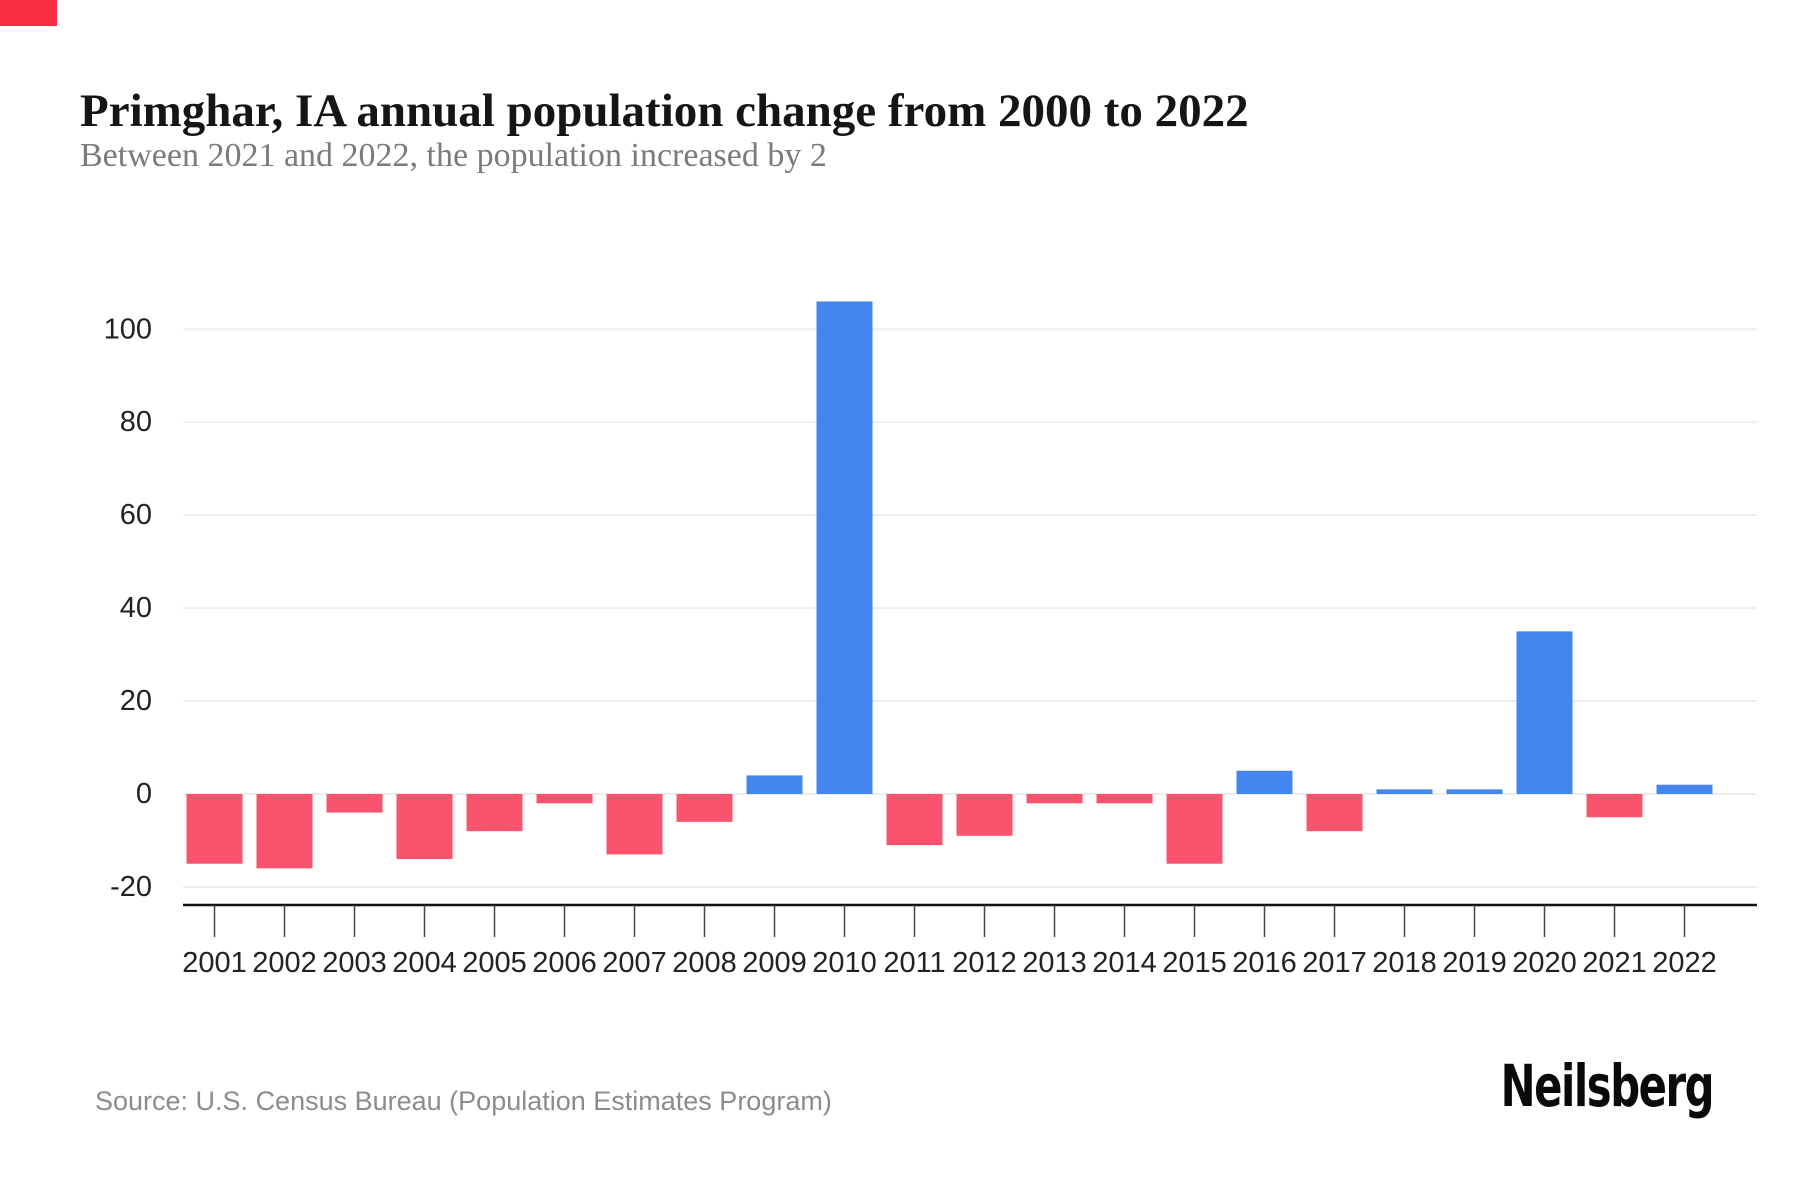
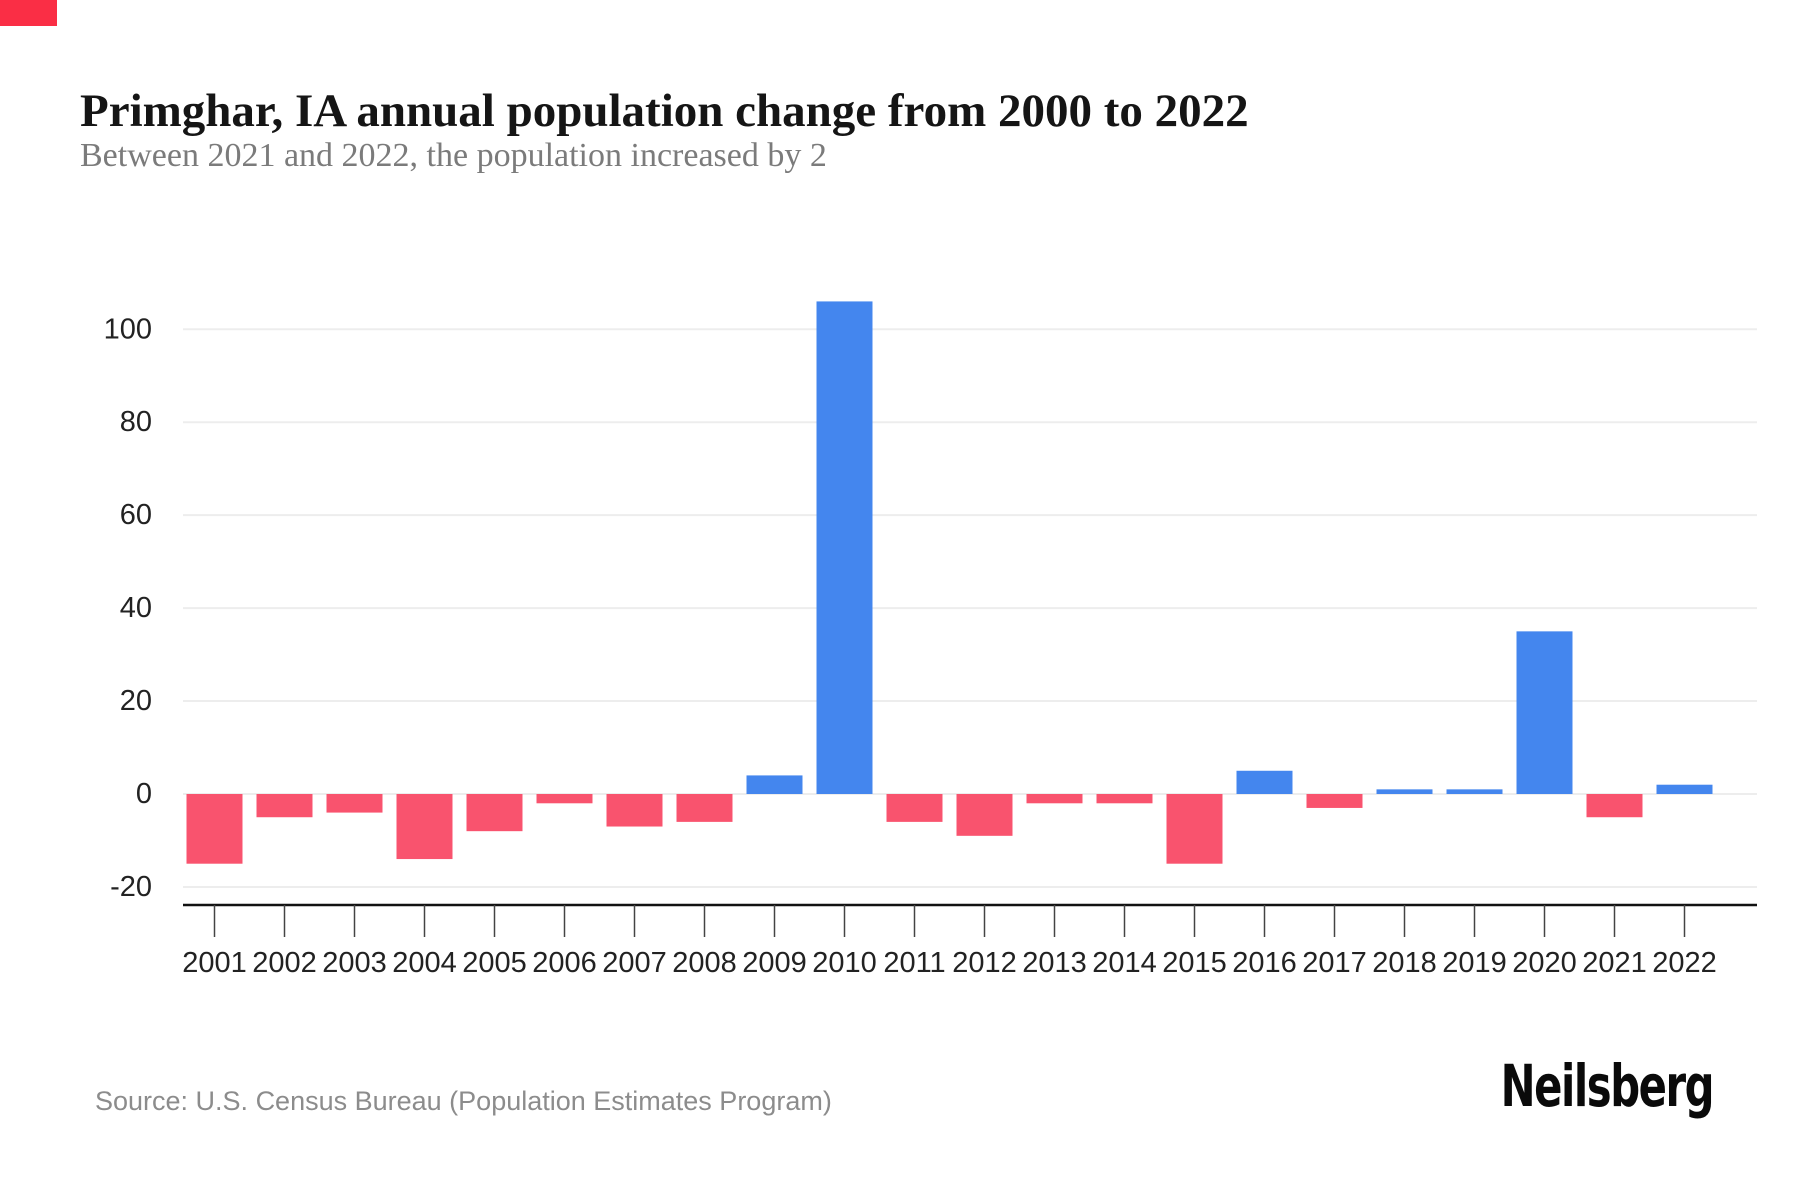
2002: -16 -> -5
2007: -13 -> -7
2011: -11 -> -6
2017: -8 -> -3
